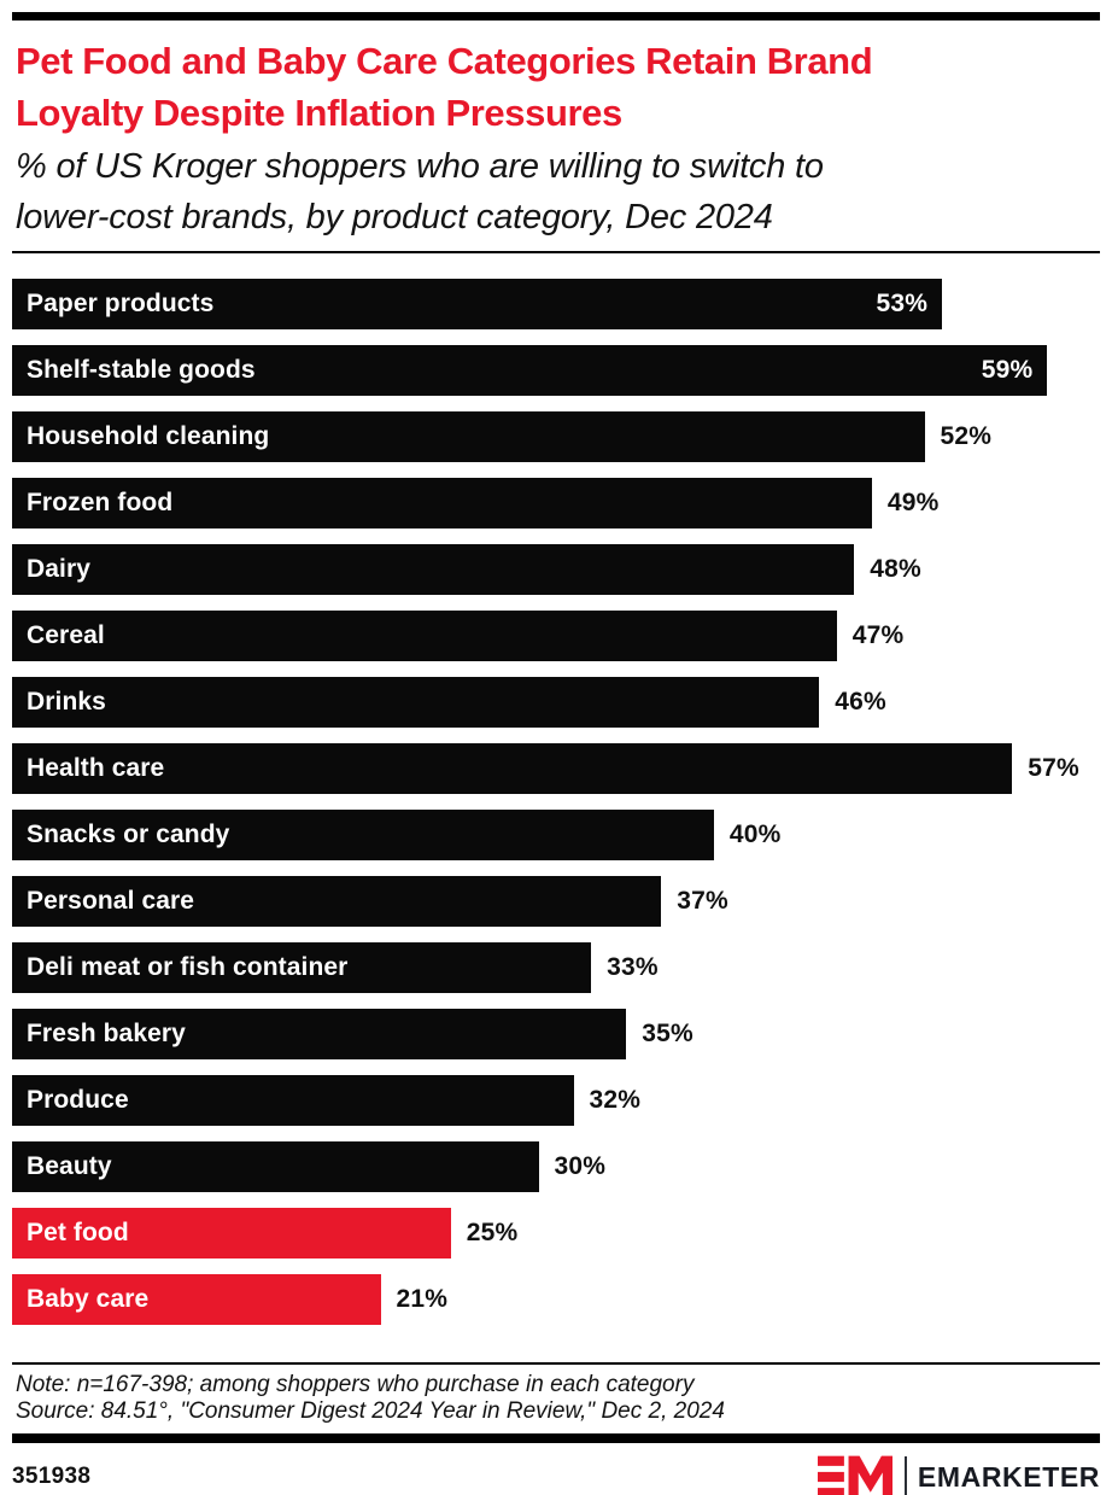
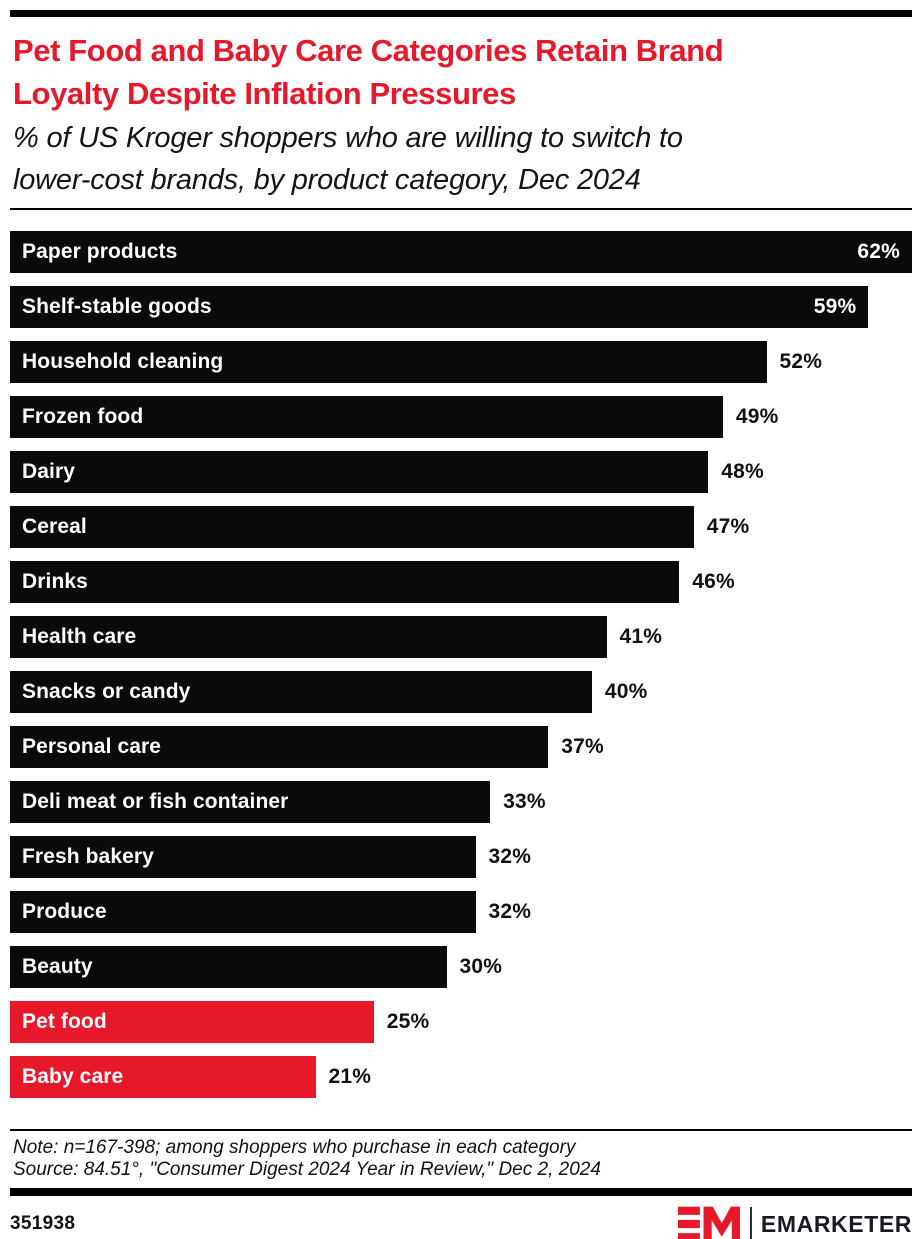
Paper products: 53% -> 62%
Health care: 57% -> 41%
Fresh bakery: 35% -> 32%
